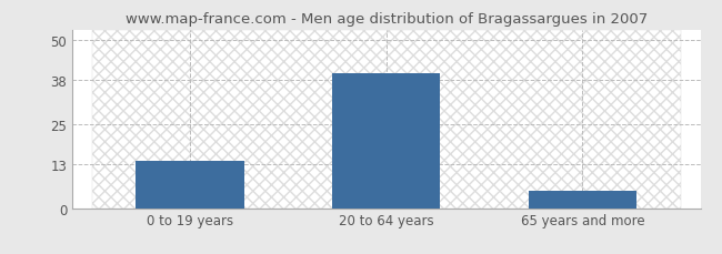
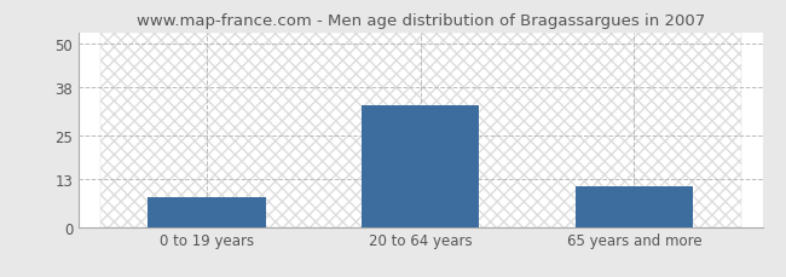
0 to 19 years: 14 -> 8
20 to 64 years: 40 -> 33
65 years and more: 5 -> 11
